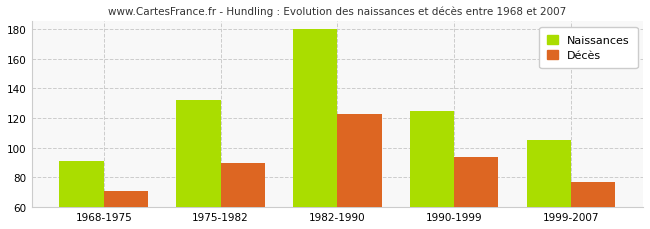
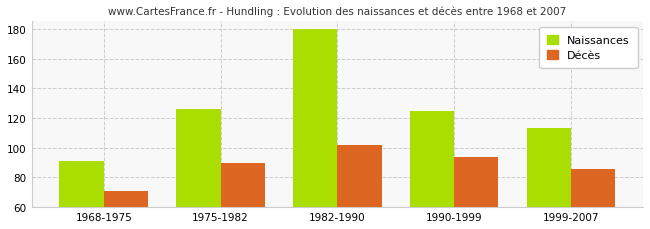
Naissances/1975-1982: 132 -> 126
Décès/1982-1990: 123 -> 102
Naissances/1999-2007: 105 -> 113
Décès/1999-2007: 77 -> 86
